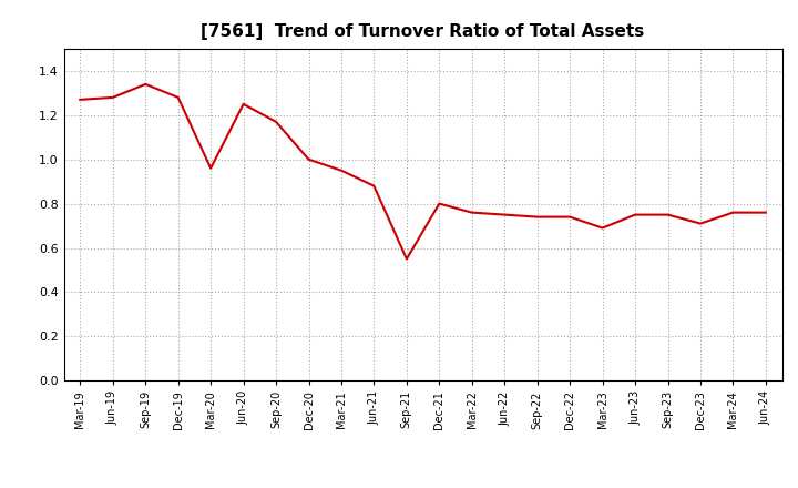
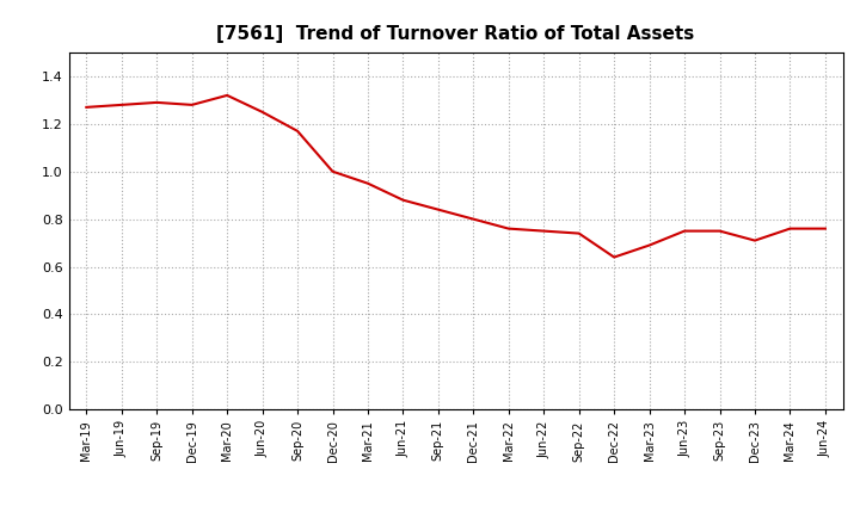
Sep-19: 1.34 -> 1.29
Mar-20: 0.96 -> 1.32
Sep-21: 0.55 -> 0.84
Dec-22: 0.74 -> 0.64
